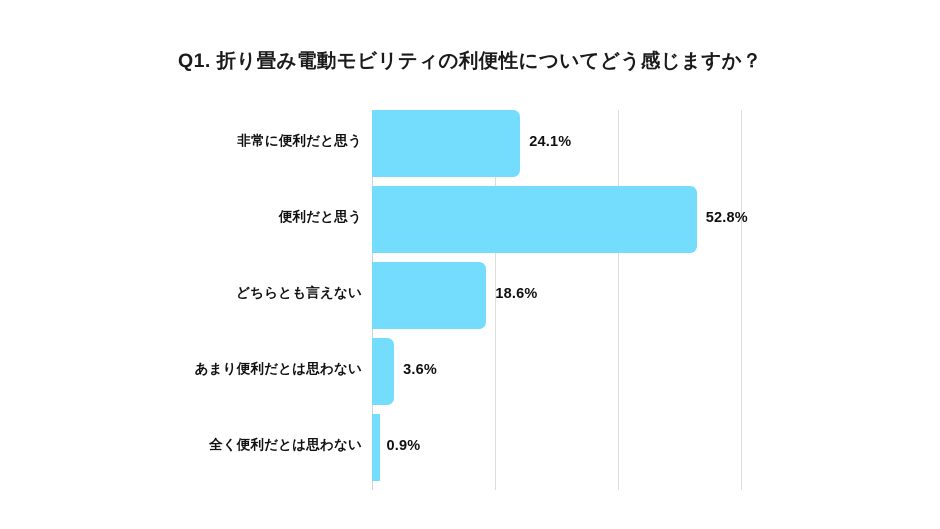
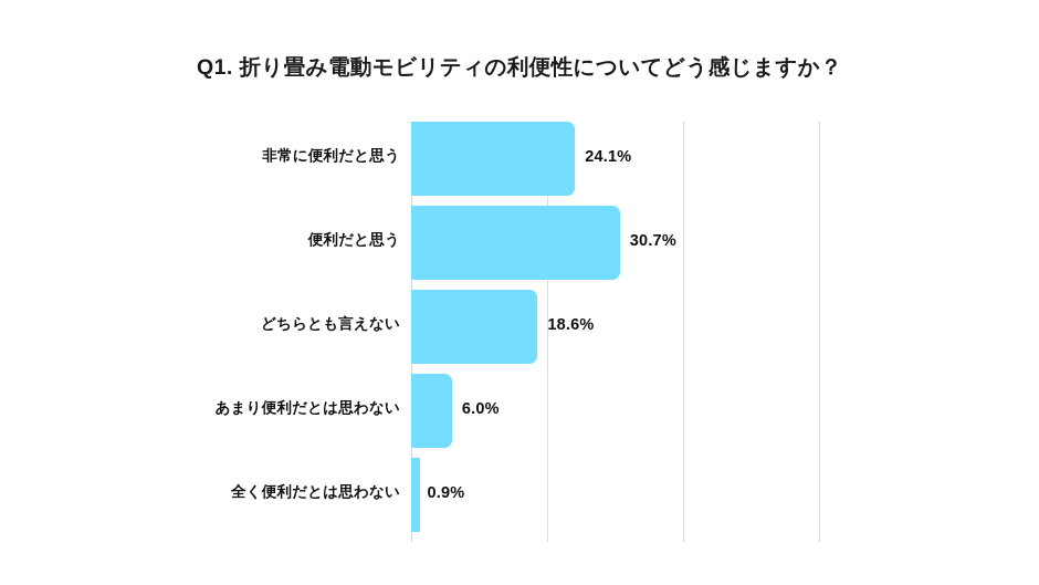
便利だと思う: 52.8% -> 30.7%
あまり便利だとは思わない: 3.6% -> 6.0%
